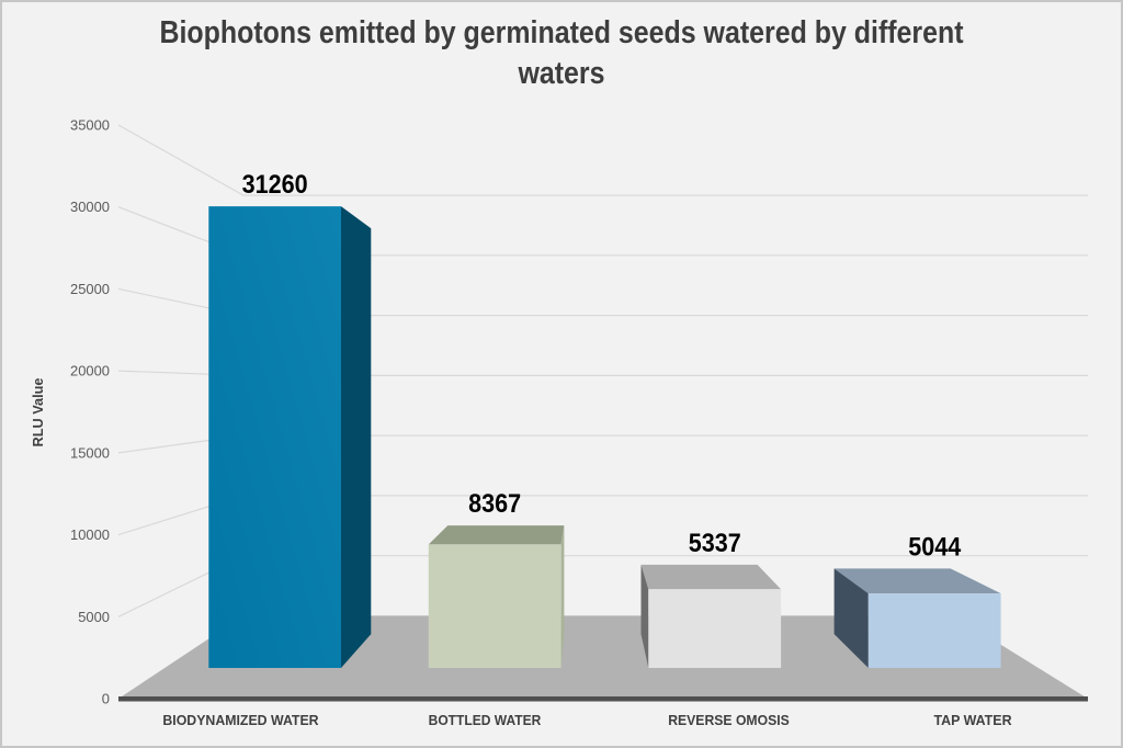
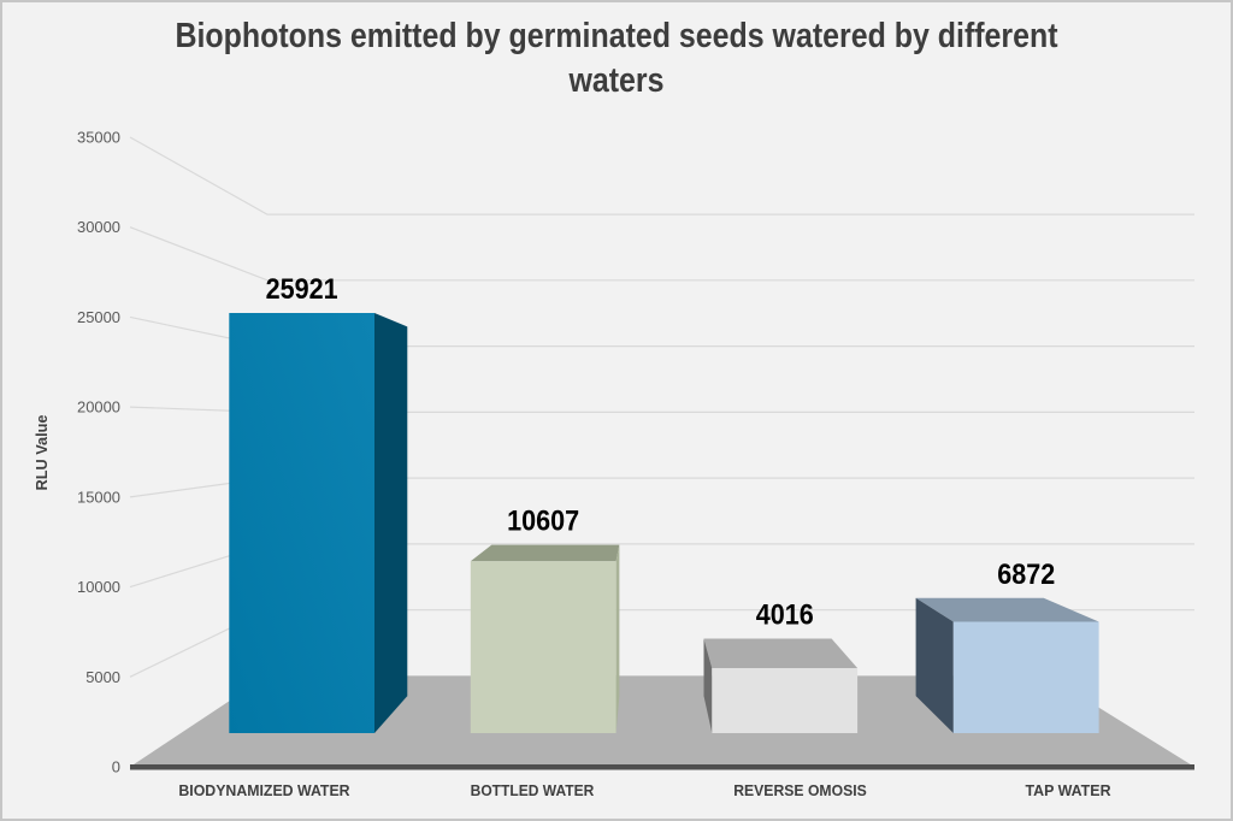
BIODYNAMIZED WATER: 31260 -> 25921
BOTTLED WATER: 8367 -> 10607
REVERSE OMOSIS: 5337 -> 4016
TAP WATER: 5044 -> 6872
